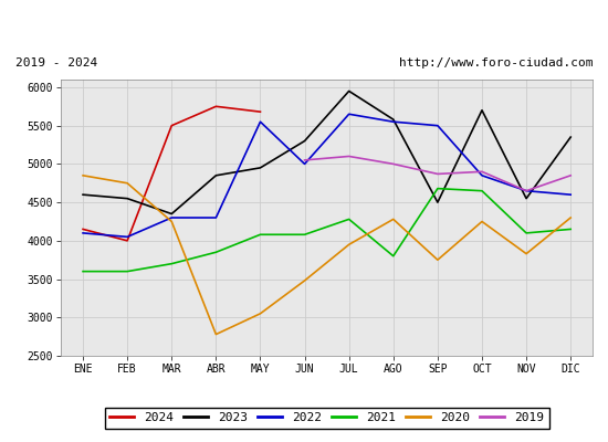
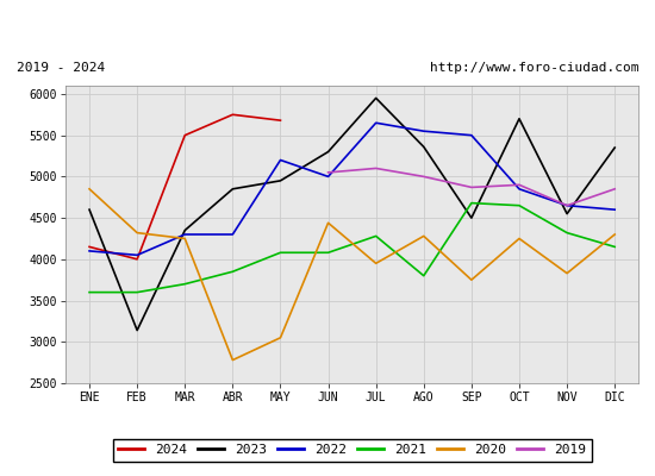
2023/FEB: 4550 -> 3140
2020/FEB: 4750 -> 4320
2022/MAY: 5550 -> 5200
2020/JUN: 3480 -> 4440
2023/AGO: 5580 -> 5360
2021/NOV: 4100 -> 4320
